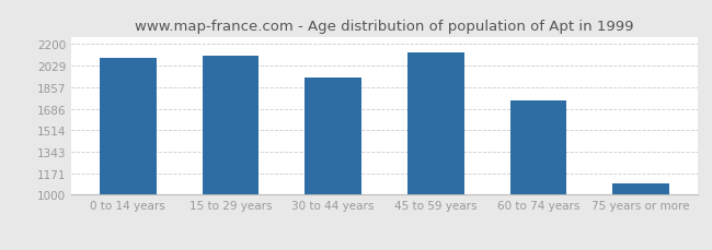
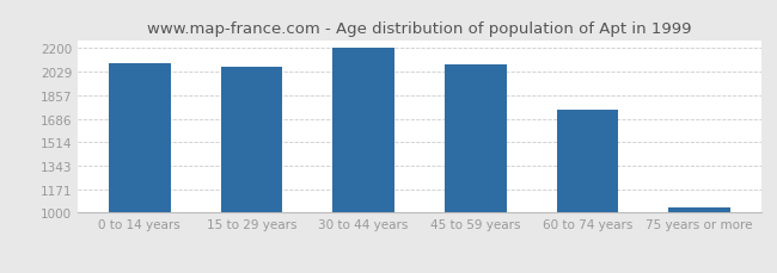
15 to 29 years: 2110 -> 2060
30 to 44 years: 1930 -> 2200
45 to 59 years: 2130 -> 2080
75 years or more: 1090 -> 1040
